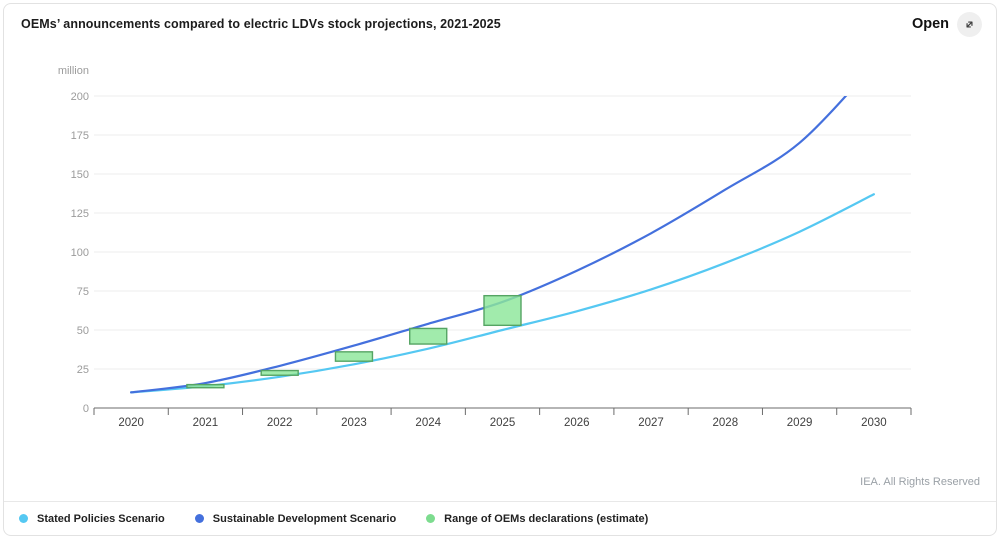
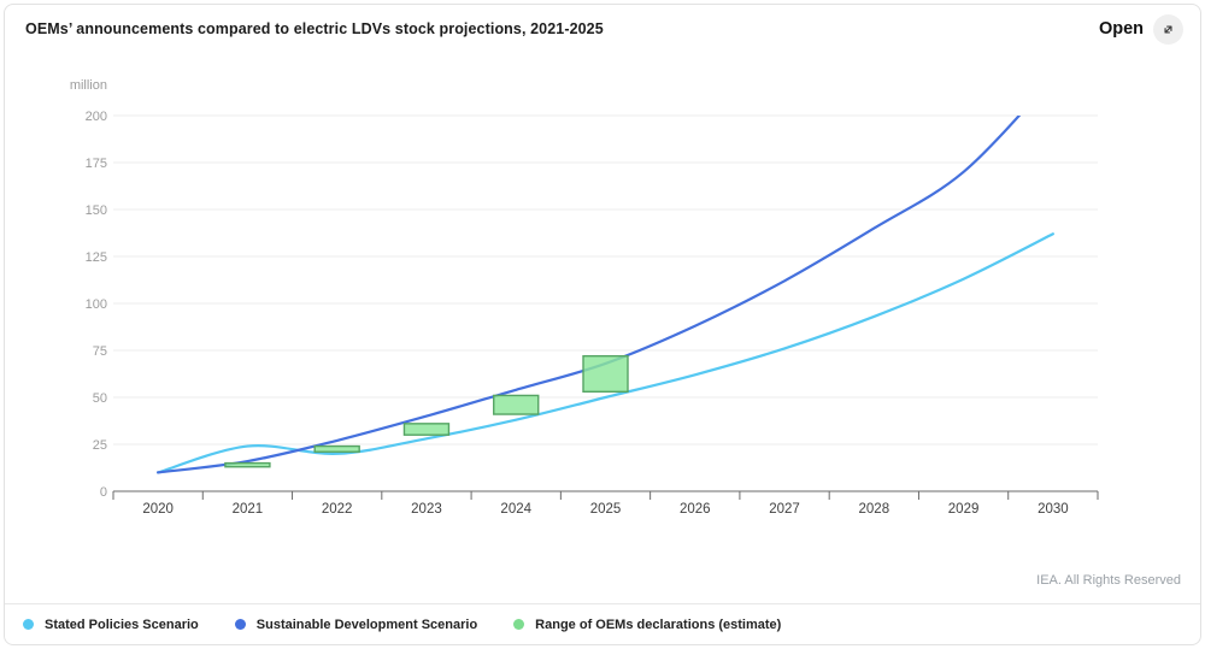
Stated Policies Scenario/2021: 14 -> 24
